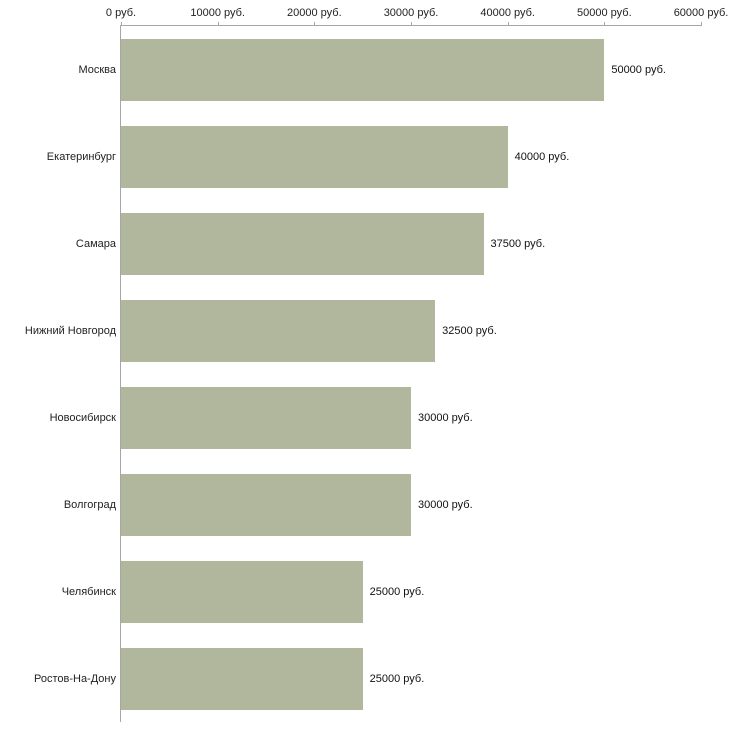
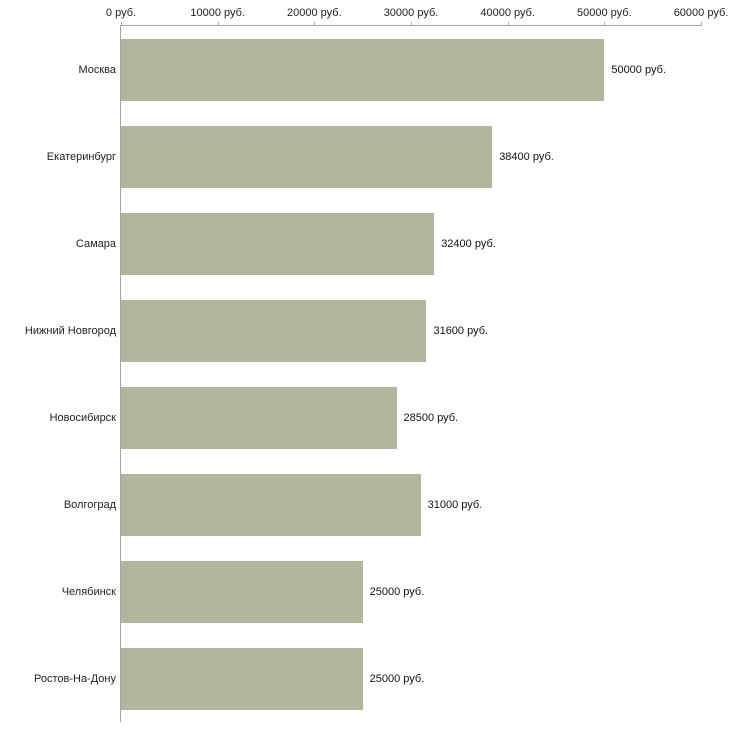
Екатеринбург: 40000 -> 38400
Самара: 37500 -> 32400
Нижний Новгород: 32500 -> 31600
Новосибирск: 30000 -> 28500
Волгоград: 30000 -> 31000
